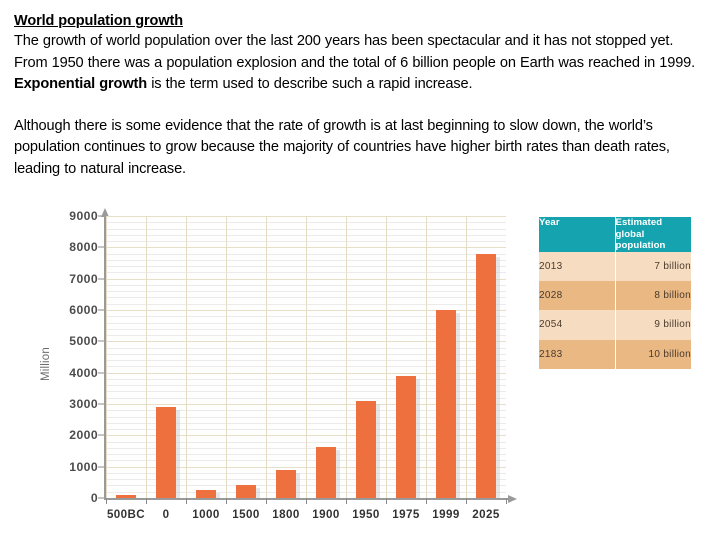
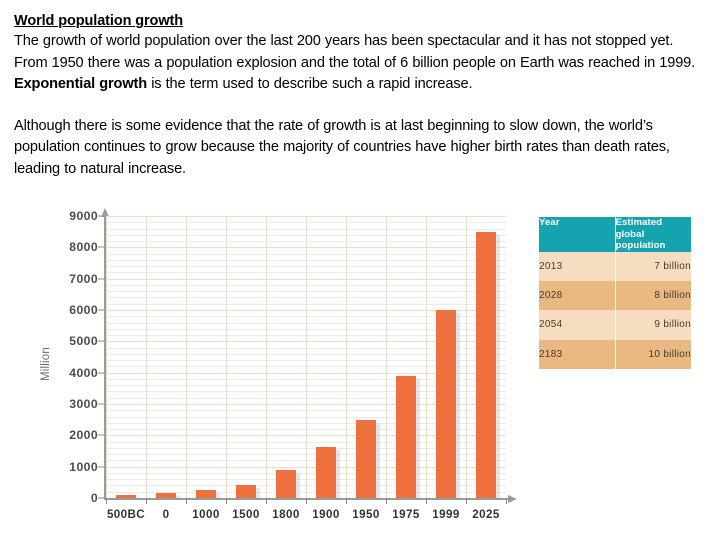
0: 2900 -> 200
1950: 3100 -> 2500
2025: 7800 -> 8500
